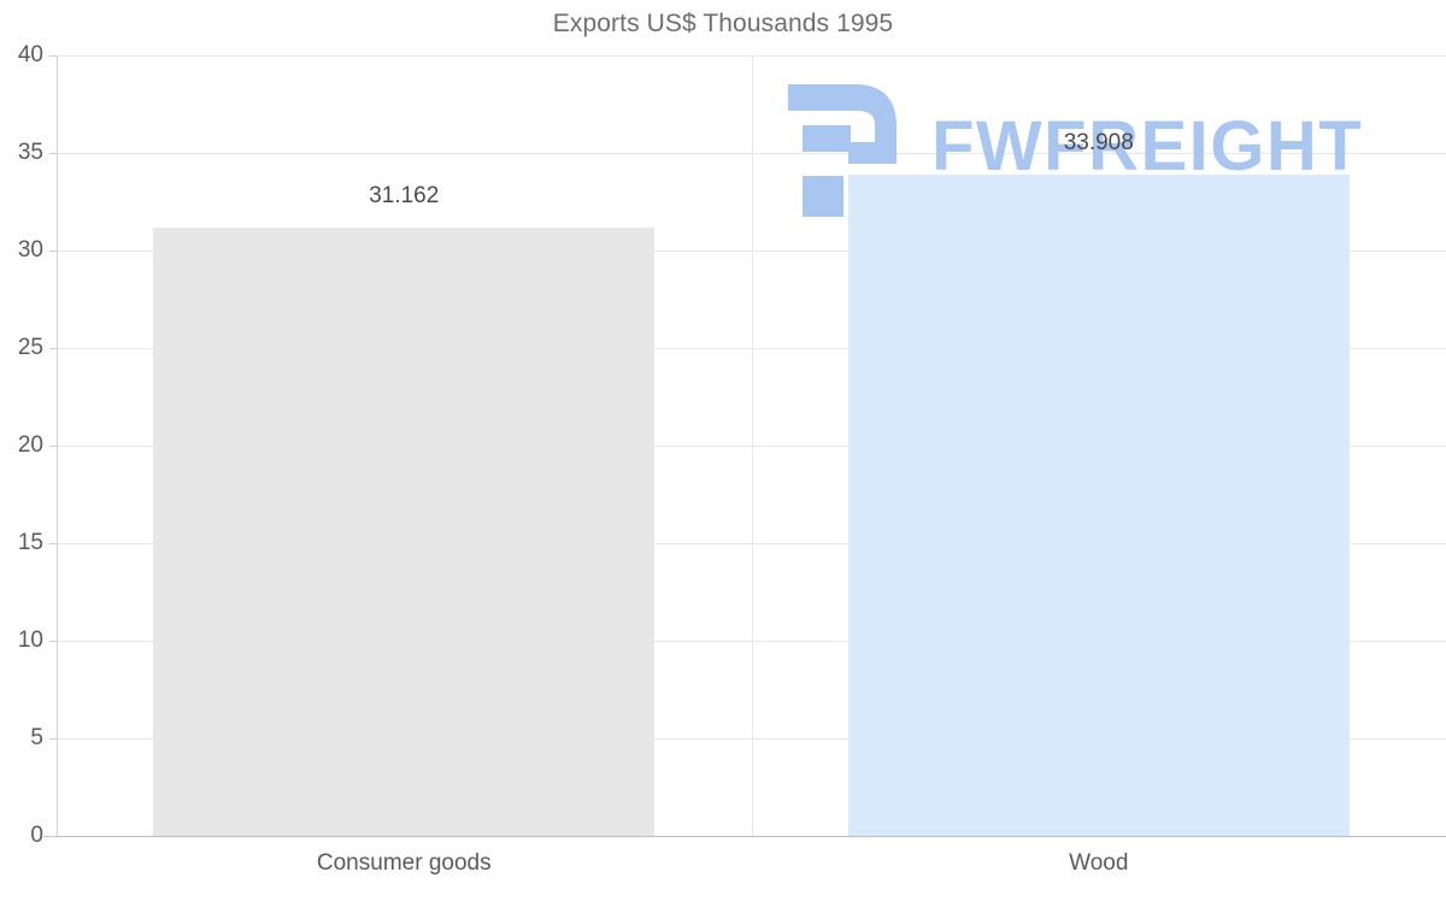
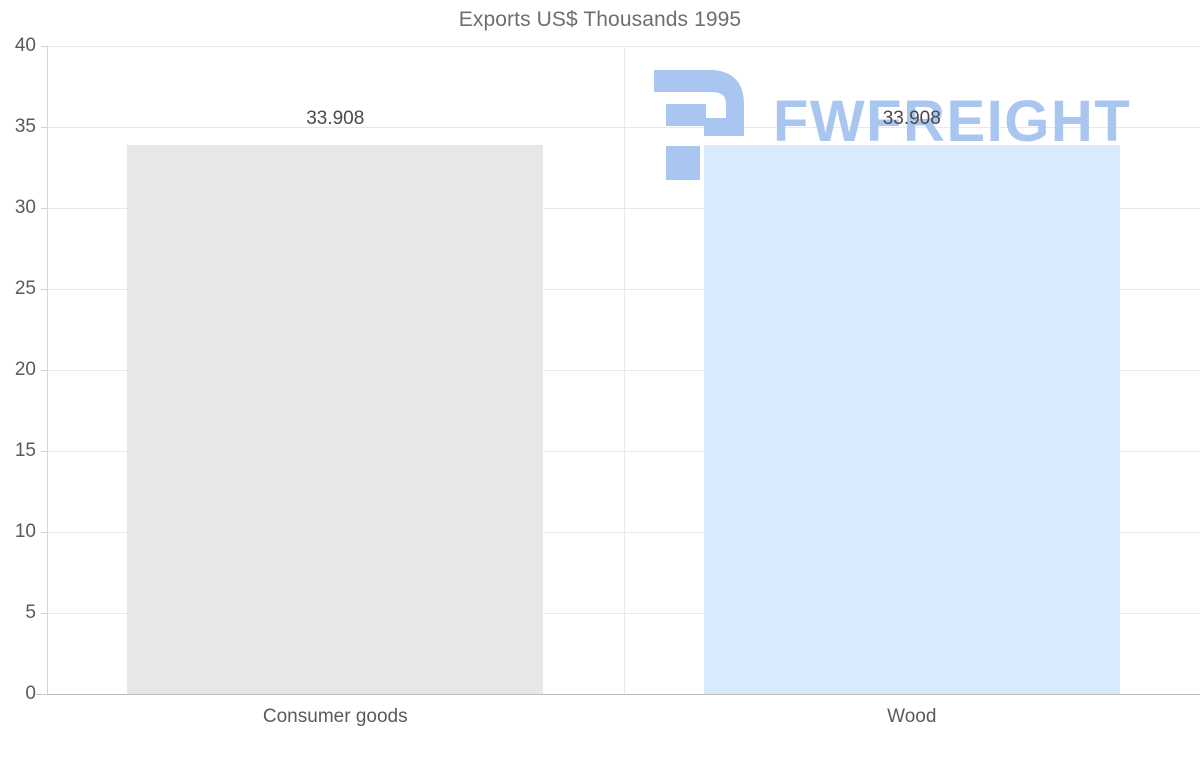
Consumer goods: 31.162 -> 33.908
